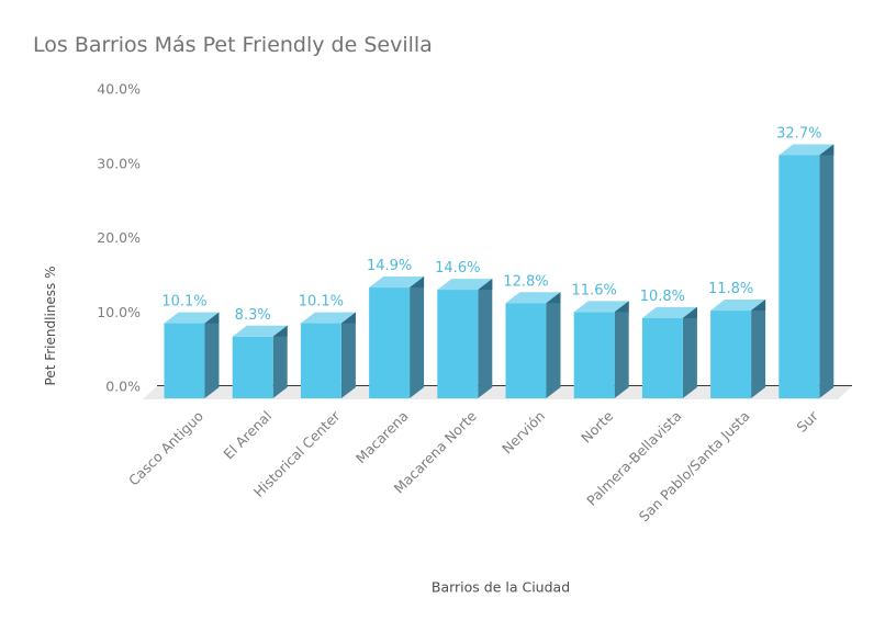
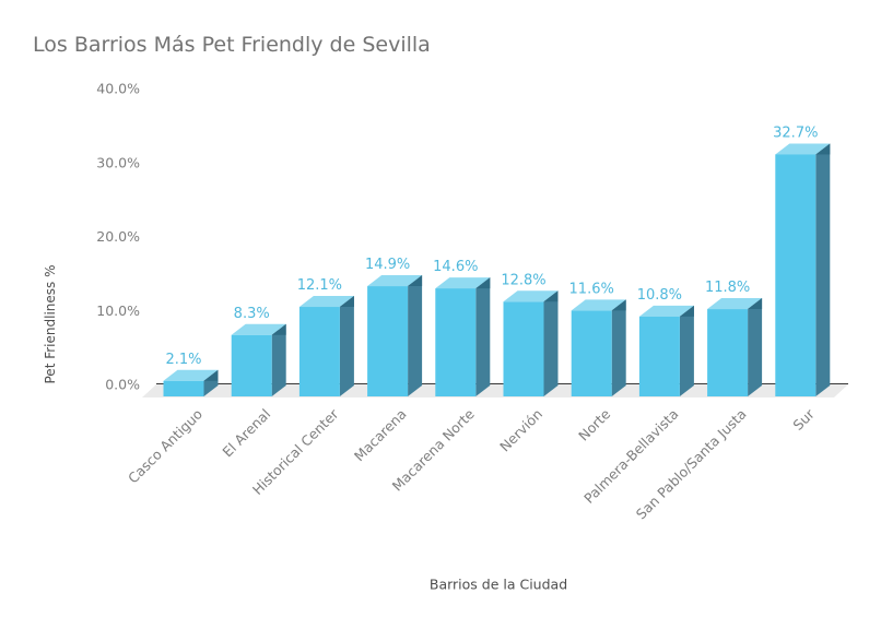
Casco Antiguo: 10.1% -> 2.1%
Historical Center: 10.1% -> 12.1%
